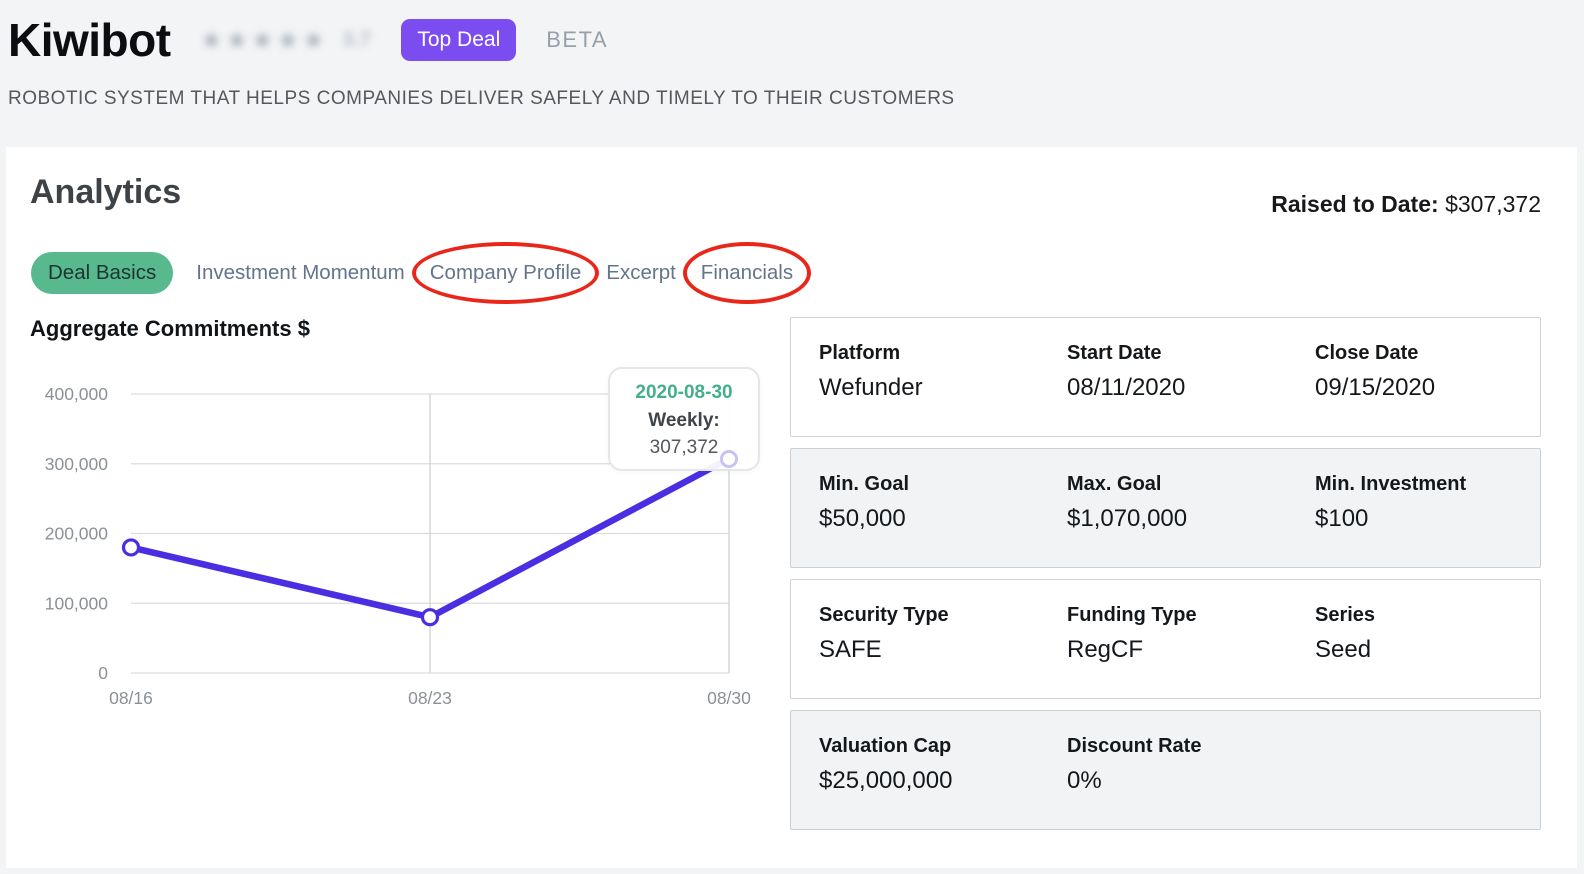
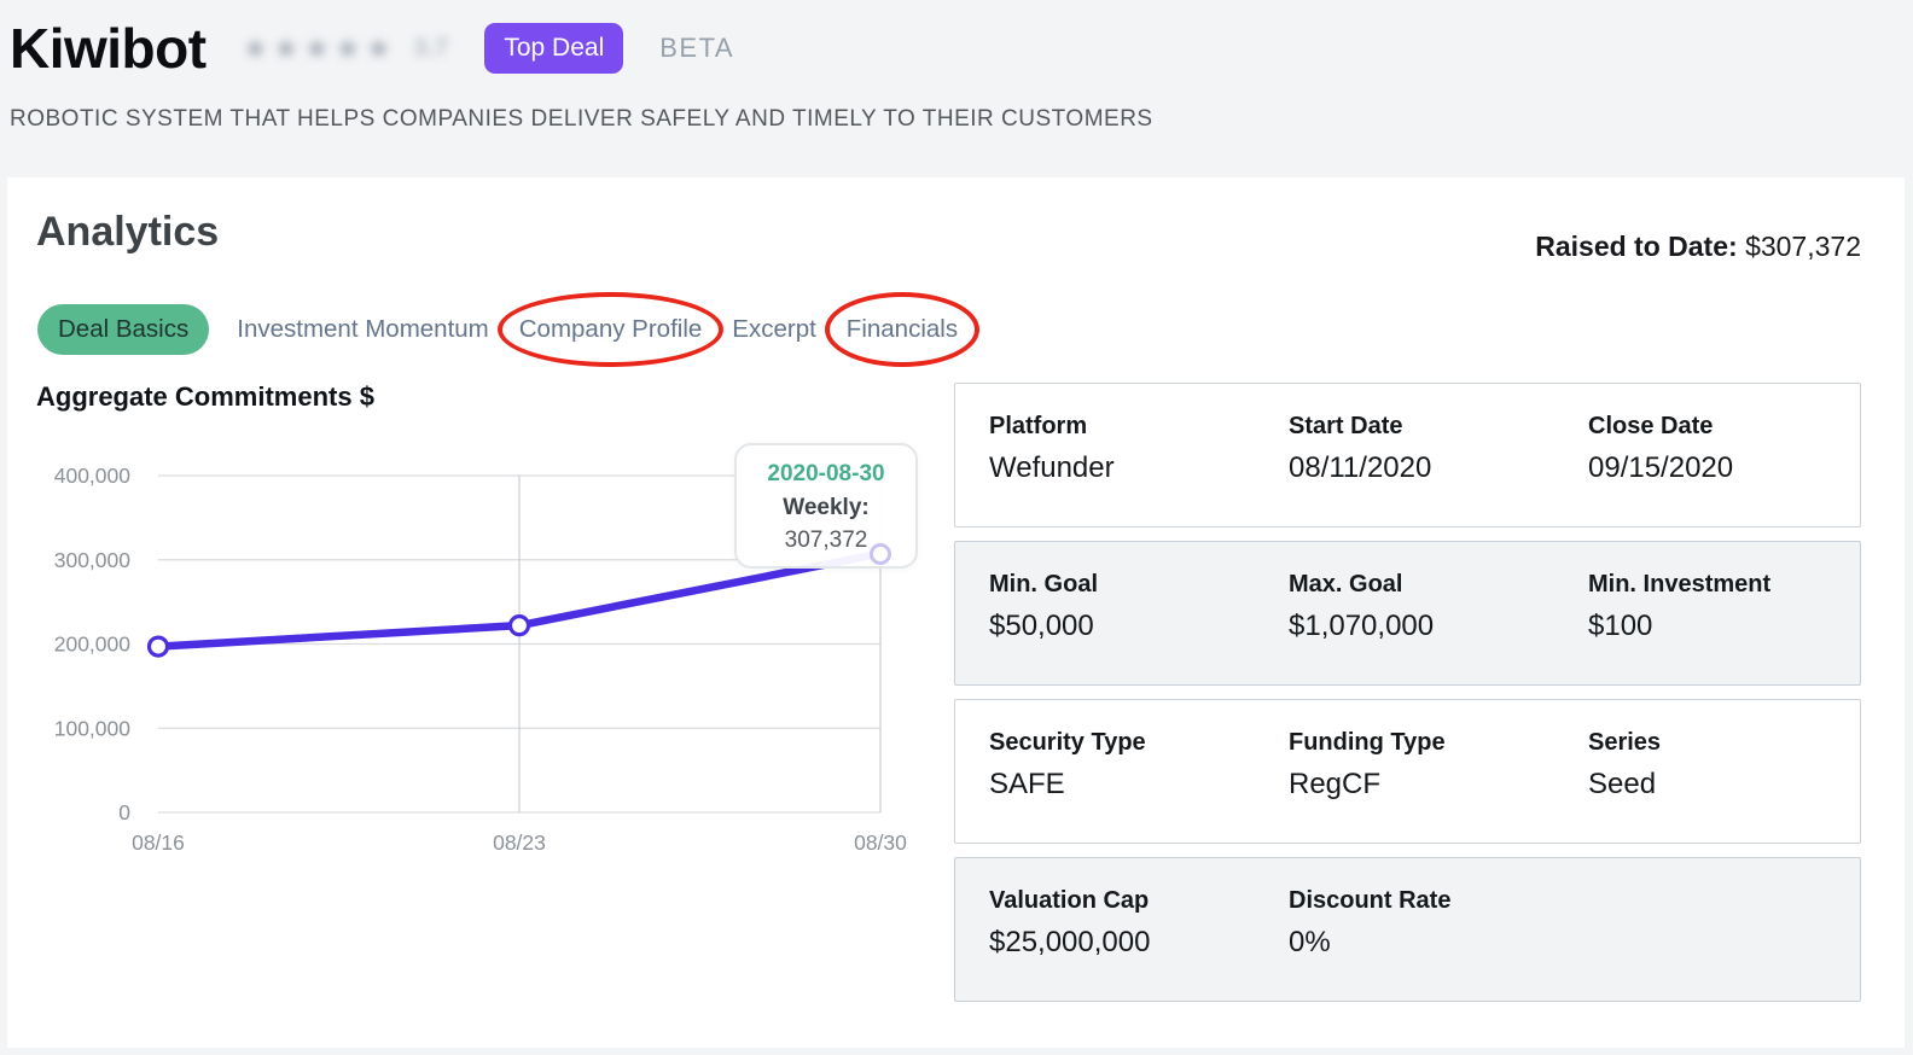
08/16: 180000 -> 200000
08/23: 80000 -> 220000
